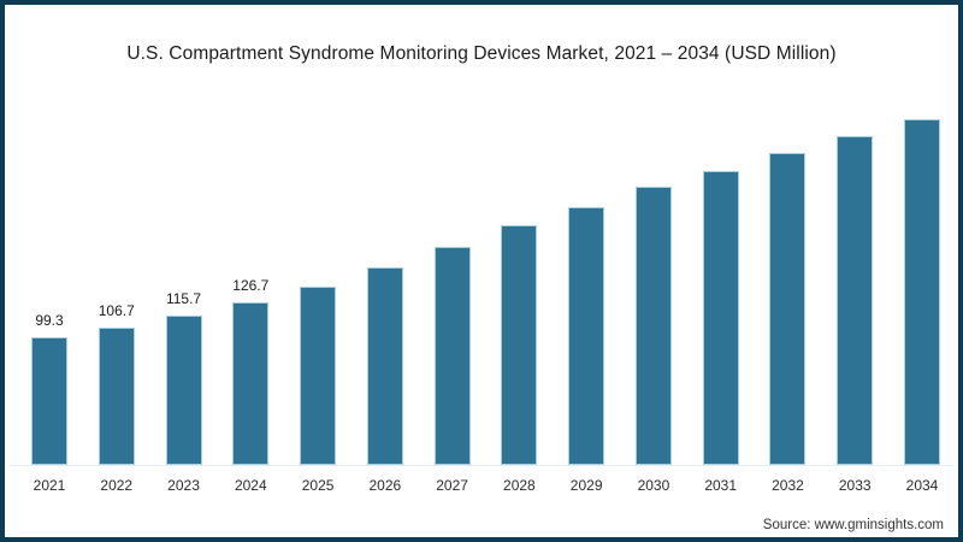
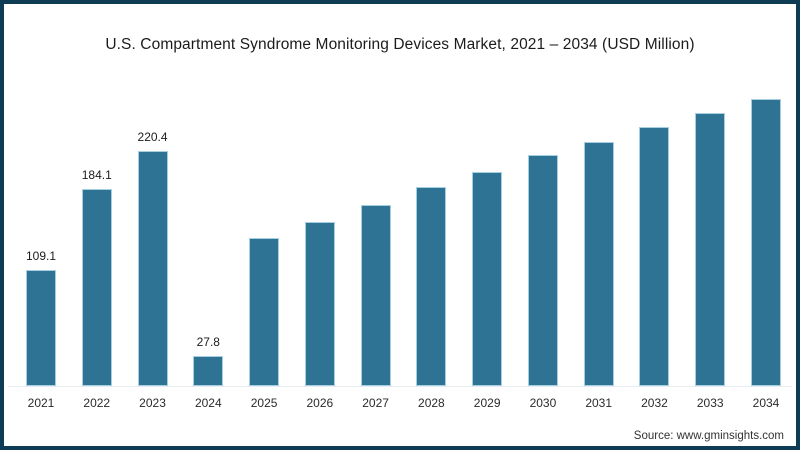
2021: 99.3 -> 109.1
2022: 106.7 -> 184.1
2023: 115.7 -> 220.4
2024: 126.7 -> 27.8
